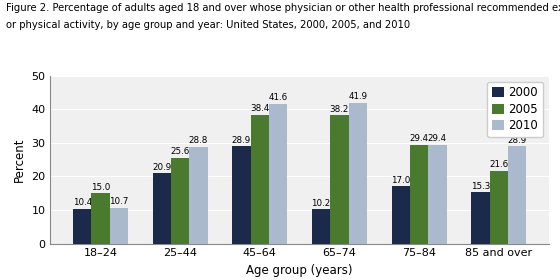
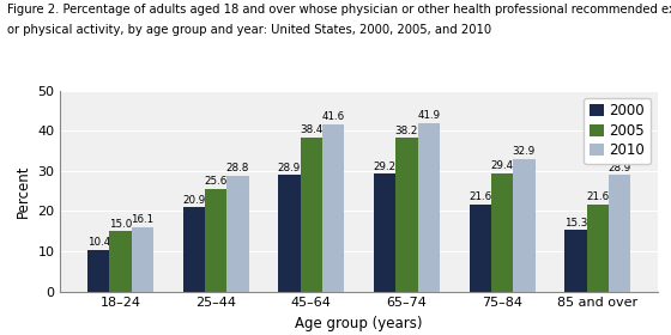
2010/18–24: 10.7 -> 16.1
2000/65–74: 10.2 -> 29.2
2000/75–84: 17.0 -> 21.6
2010/75–84: 29.4 -> 32.9
